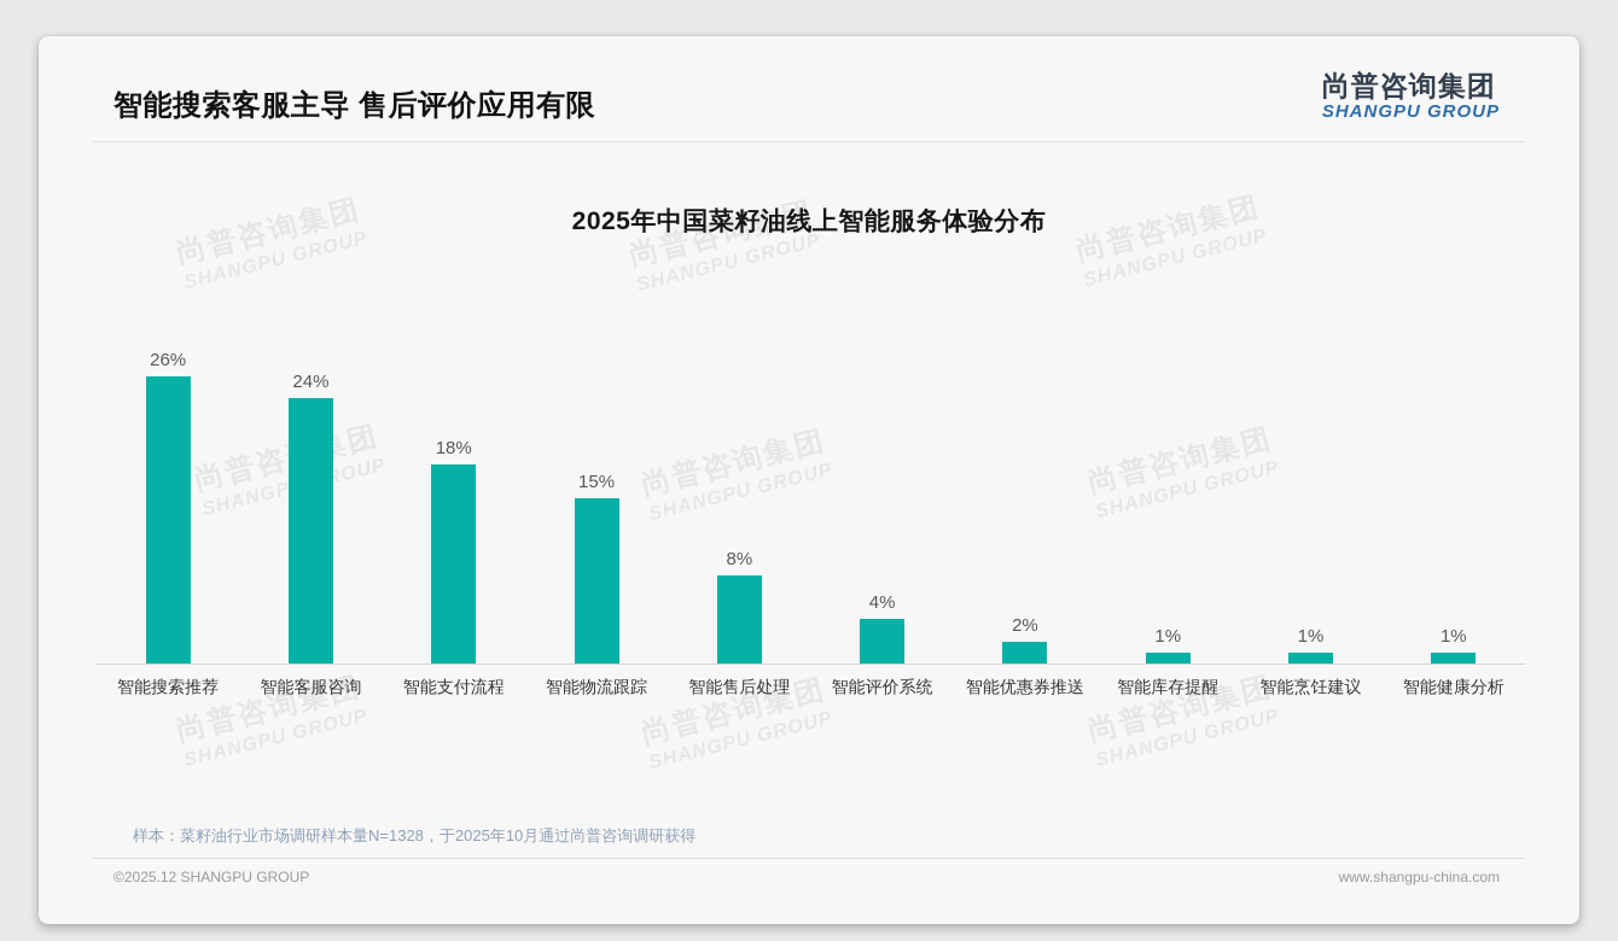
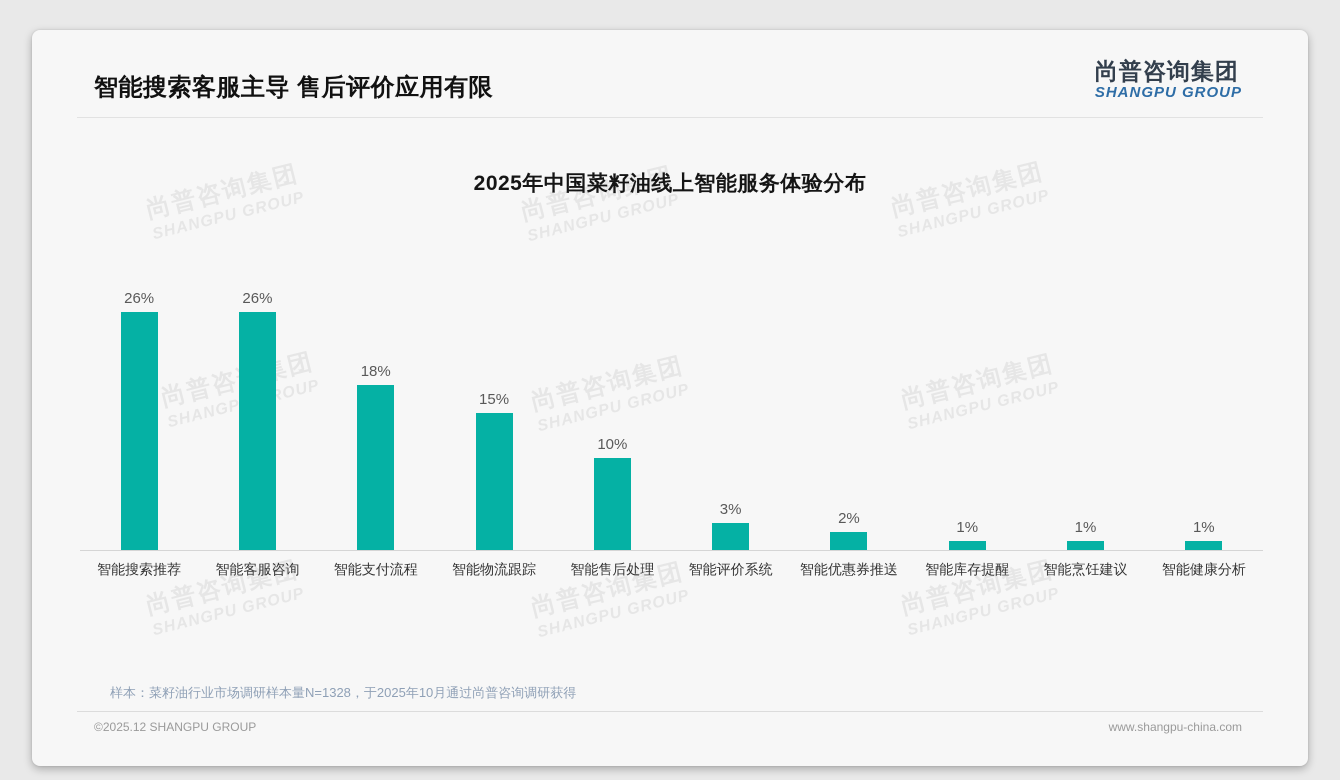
智能客服咨询: 24% -> 26%
智能售后处理: 8% -> 10%
智能评价系统: 4% -> 3%
